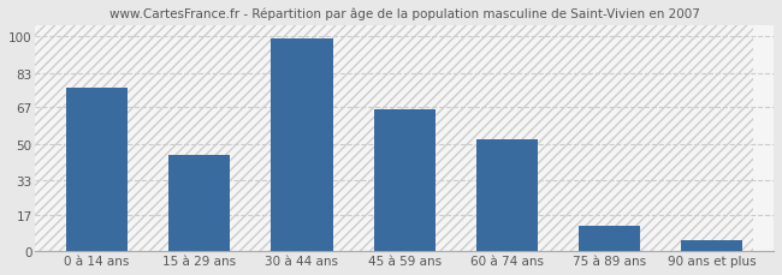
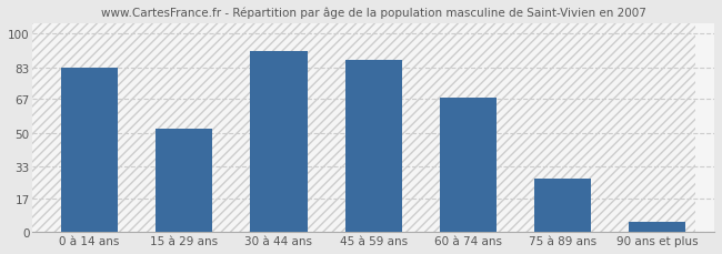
0 à 14 ans: 76 -> 83
15 à 29 ans: 45 -> 52
30 à 44 ans: 99 -> 91
45 à 59 ans: 66 -> 87
60 à 74 ans: 52 -> 68
75 à 89 ans: 12 -> 27
